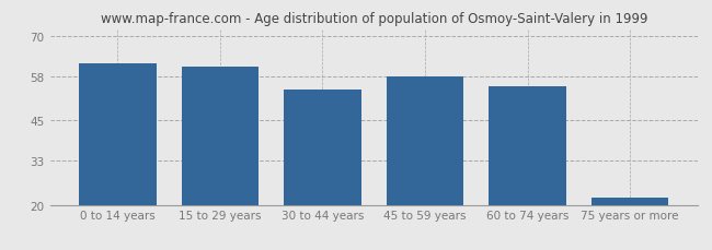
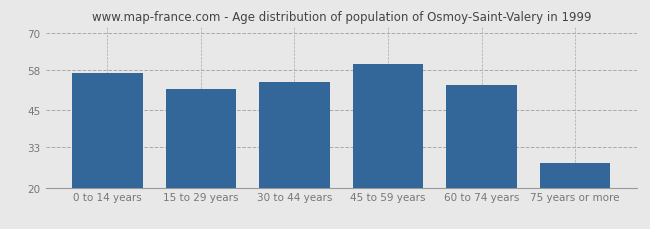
0 to 14 years: 62 -> 57
15 to 29 years: 61 -> 52
45 to 59 years: 58 -> 60
60 to 74 years: 55 -> 53
75 years or more: 22 -> 28
